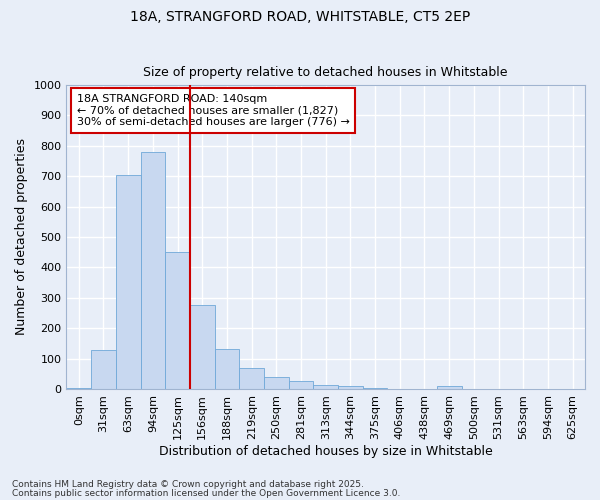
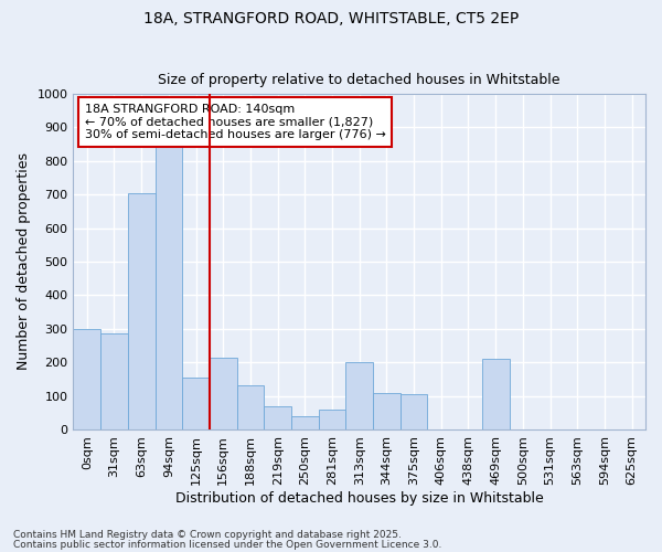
0sqm: 5 -> 300
31sqm: 130 -> 285
94sqm: 780 -> 845
125sqm: 450 -> 155
156sqm: 275 -> 215
281sqm: 25 -> 60
313sqm: 13 -> 200
344sqm: 10 -> 110
375sqm: 5 -> 105
469sqm: 10 -> 210
